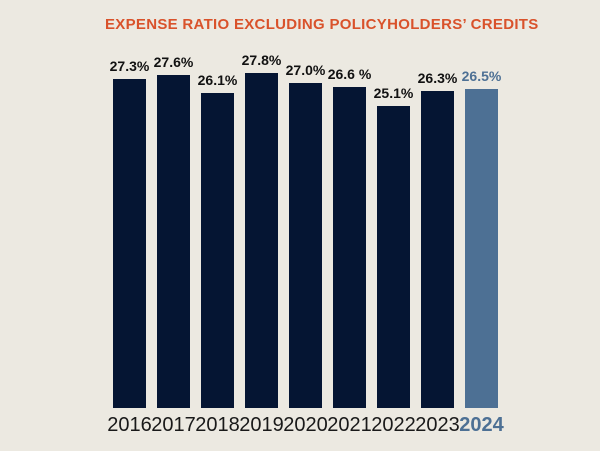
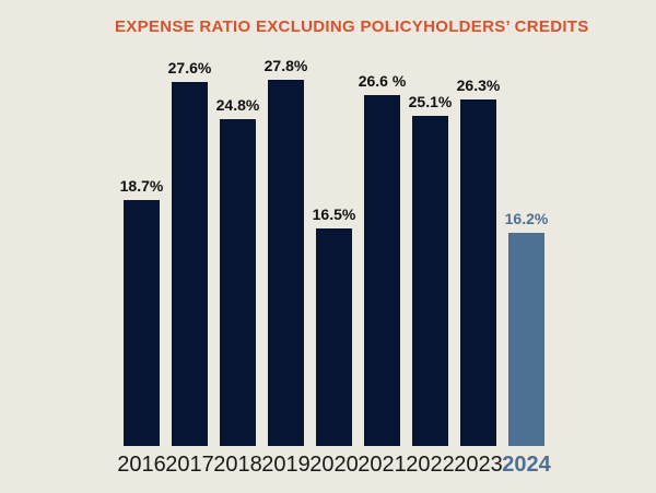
2016: 27.3% -> 18.7%
2018: 26.1% -> 24.8%
2020: 27.0% -> 16.5%
2024: 26.5% -> 16.2%
